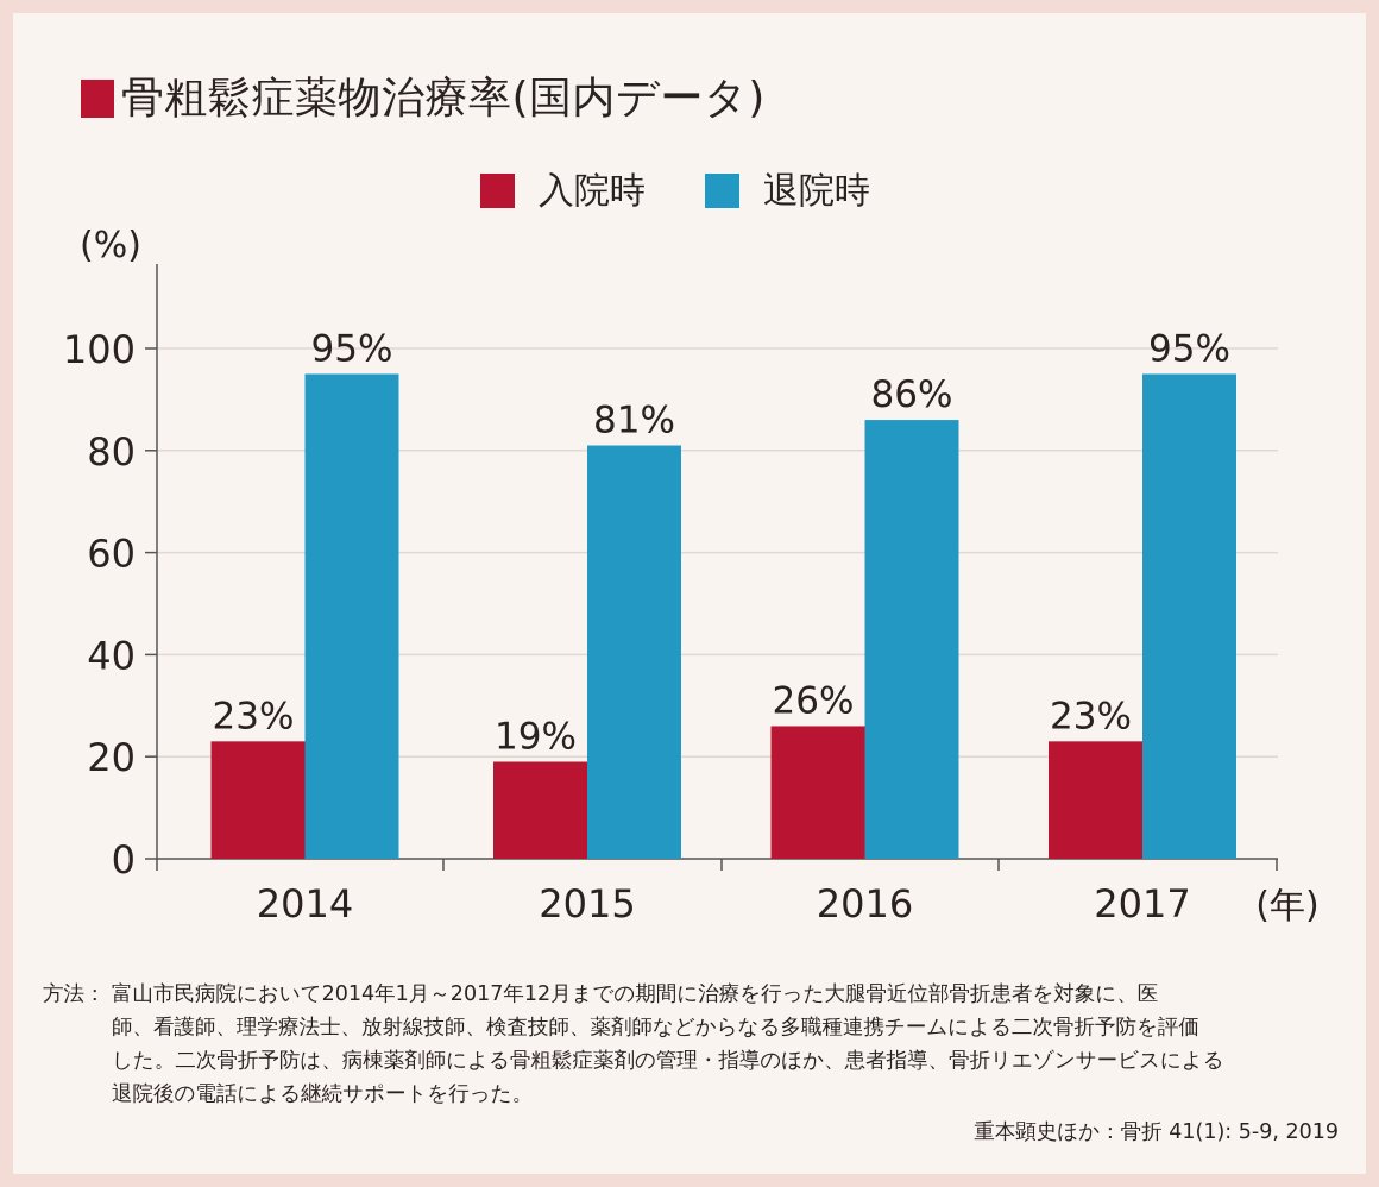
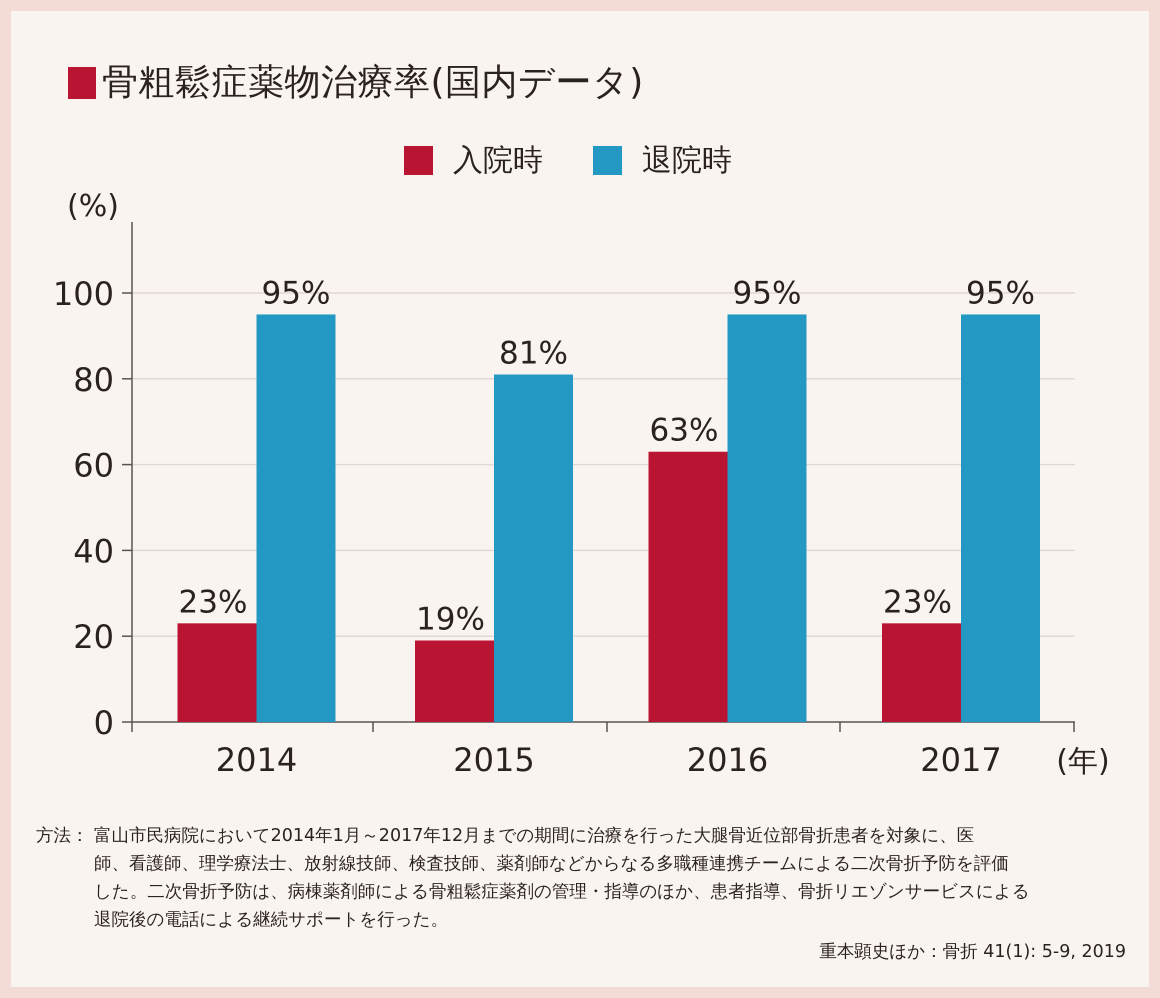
入院時/2016: 26% -> 63%
退院時/2016: 86% -> 95%
